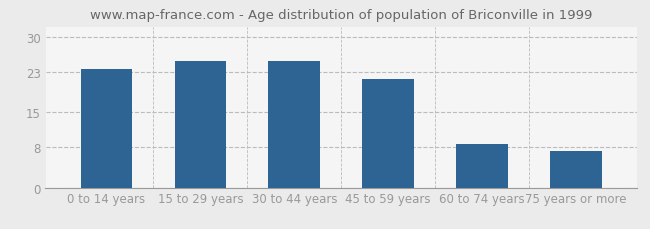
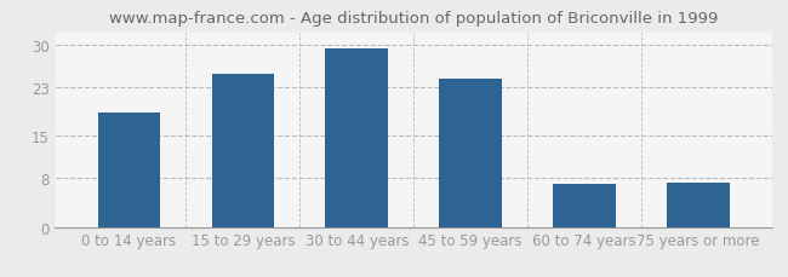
0 to 14 years: 23.5 -> 18.8
30 to 44 years: 25.2 -> 29.4
45 to 59 years: 21.5 -> 24.4
60 to 74 years: 8.6 -> 7.0
